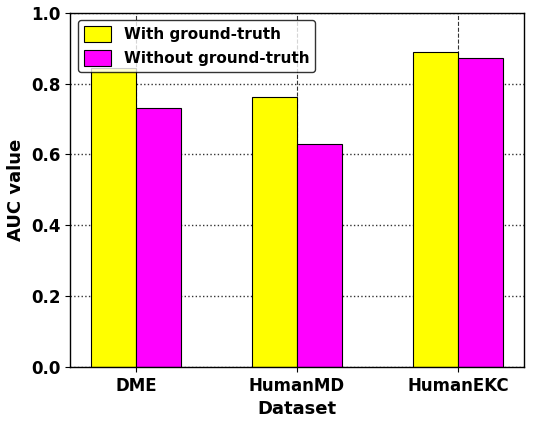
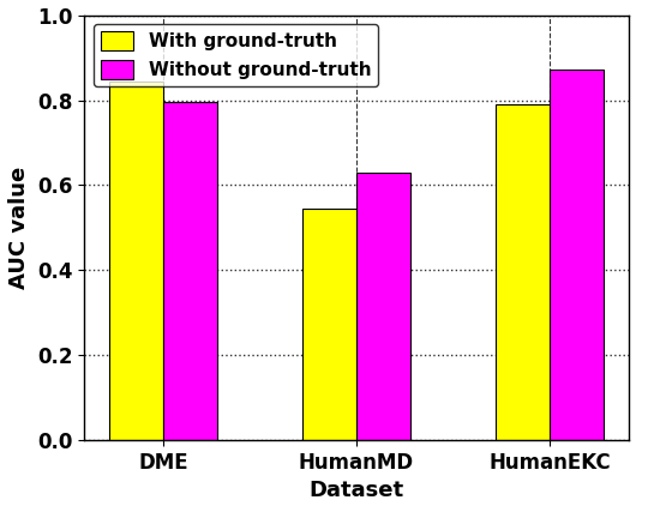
Without ground-truth/DME: 0.730 -> 0.795
With ground-truth/HumanMD: 0.762 -> 0.545
With ground-truth/HumanEKC: 0.888 -> 0.790
